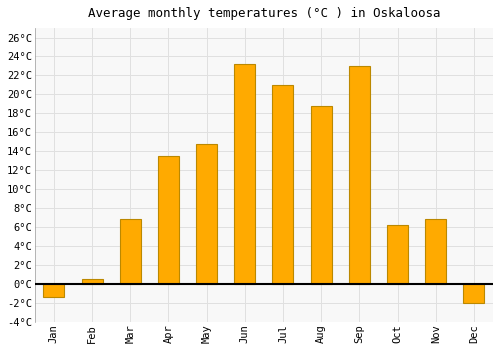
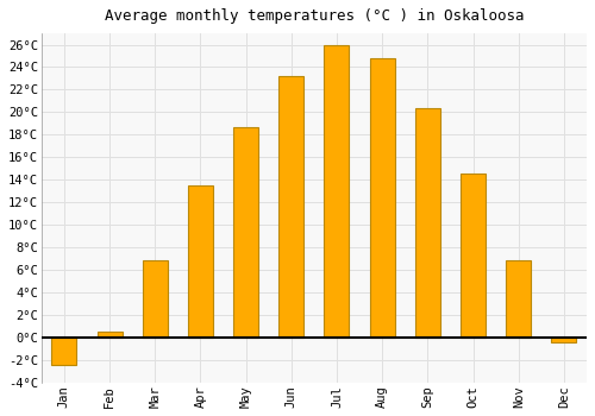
Jan: -1.4°C -> -2.5°C
May: 14.8°C -> 18.7°C
Jul: 21.0°C -> 26.0°C
Aug: 18.8°C -> 24.8°C
Sep: 23.0°C -> 20.4°C
Oct: 6.2°C -> 14.5°C
Dec: -2.0°C -> -0.5°C
